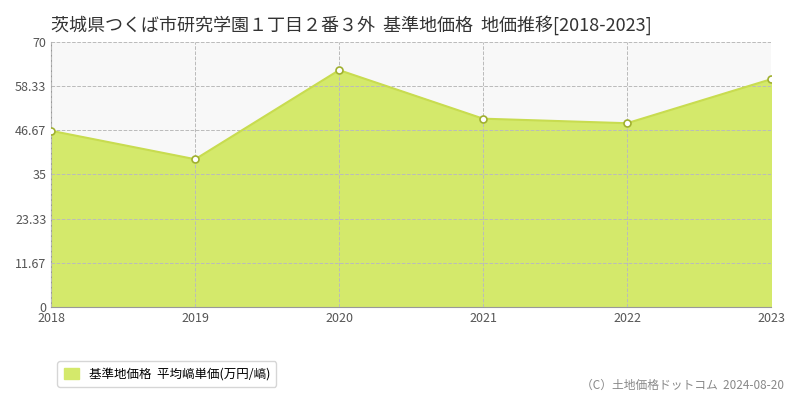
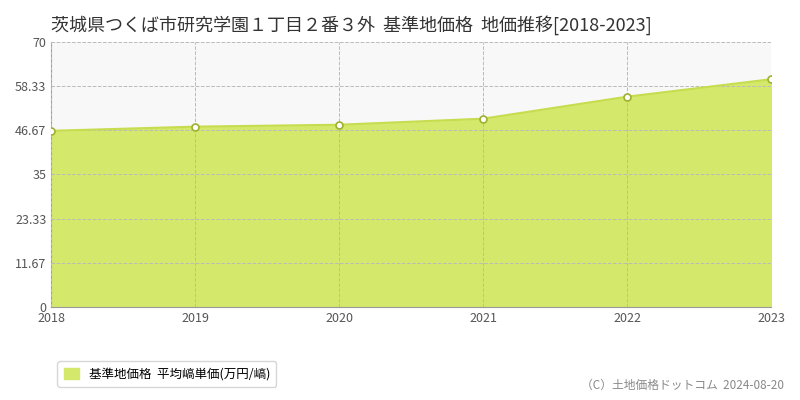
2019: 39.0 -> 47.6
2020: 62.5 -> 48.1
2022: 48.5 -> 55.5
